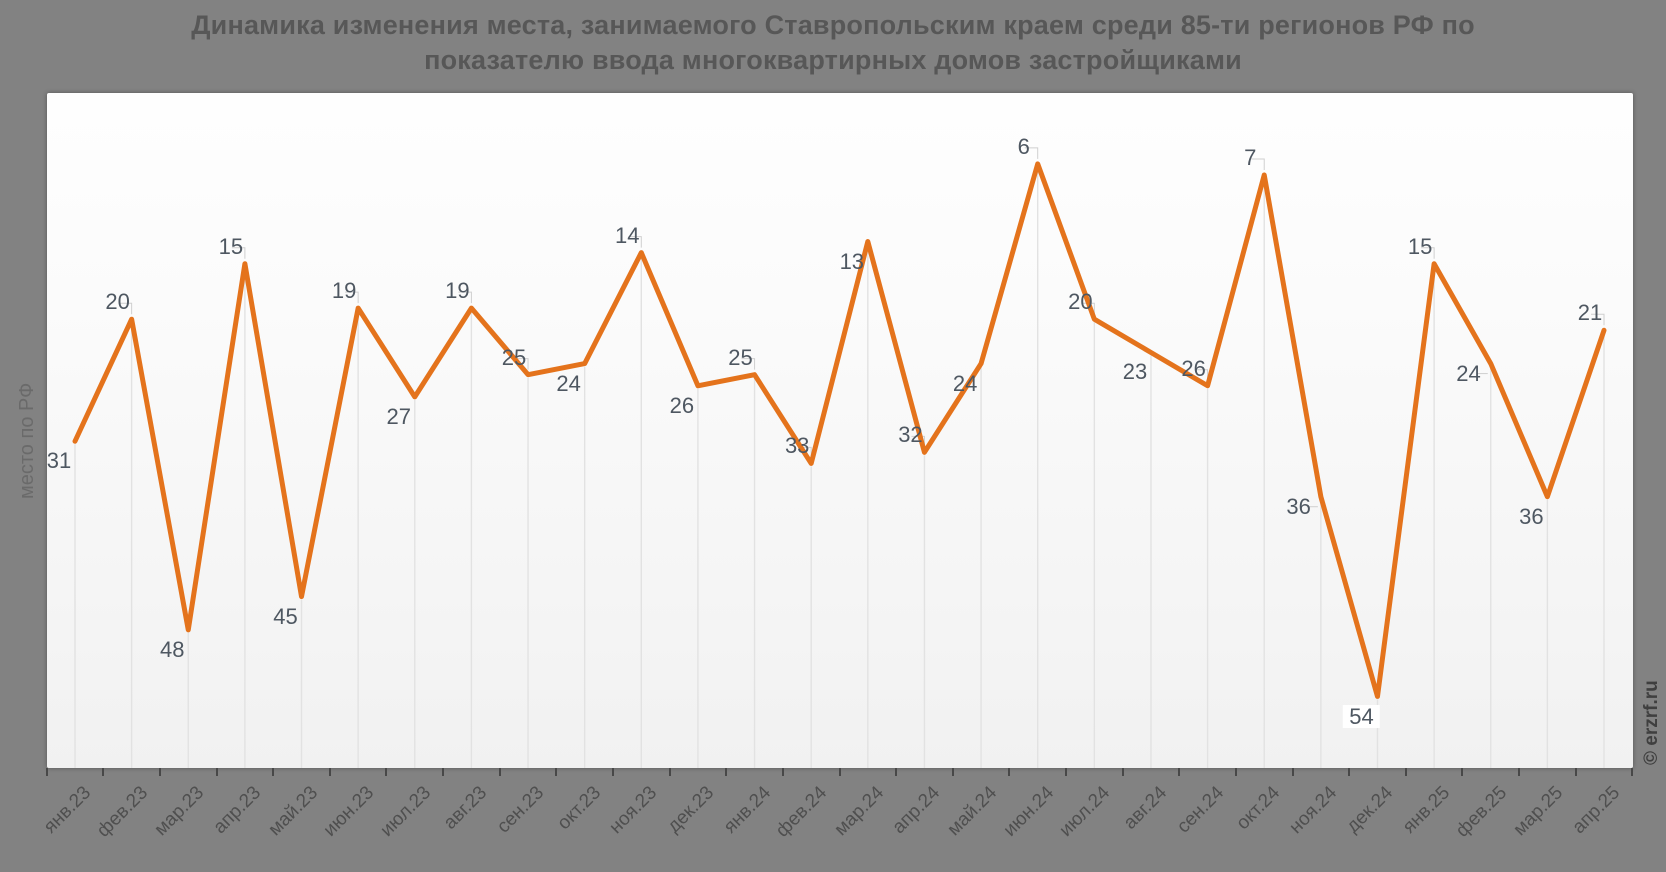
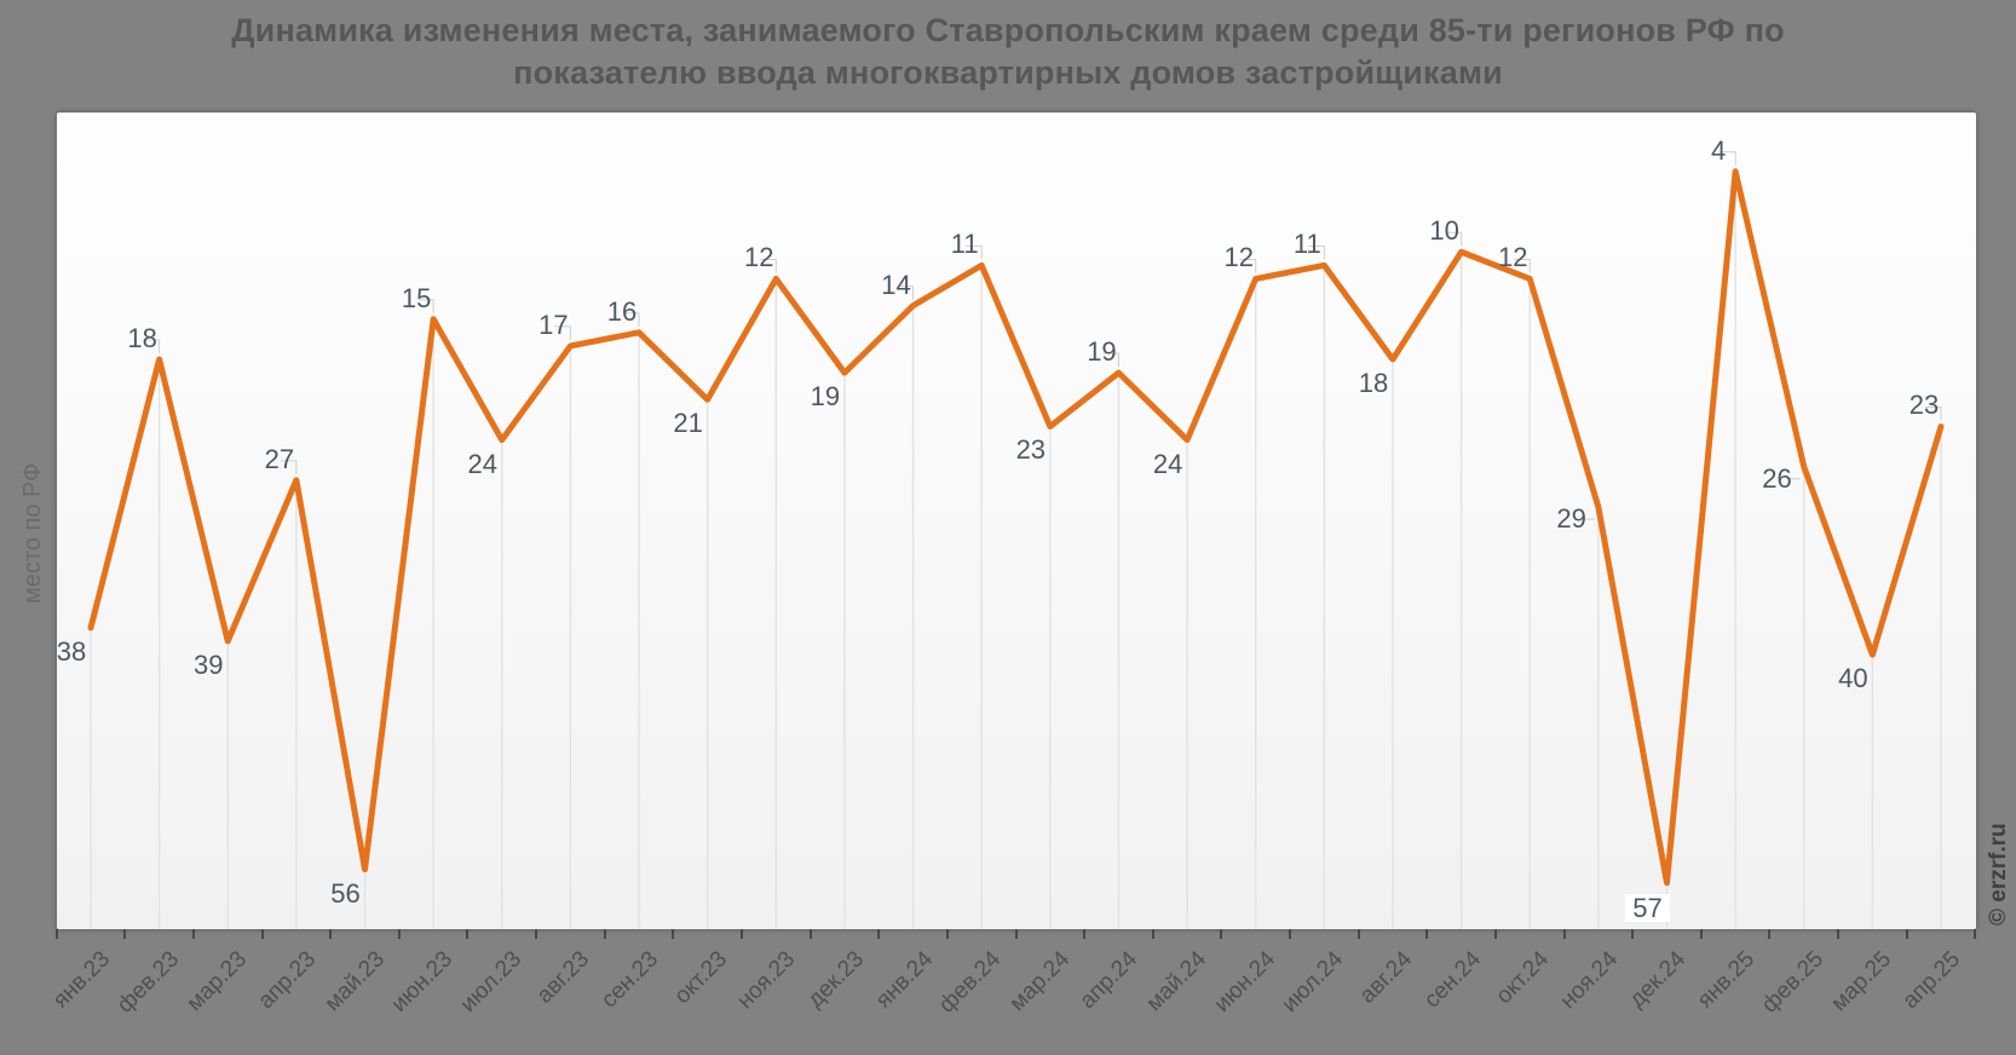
янв.23: 31 -> 38
фев.23: 20 -> 18
мар.23: 48 -> 39
апр.23: 15 -> 27
май.23: 45 -> 56
июн.23: 19 -> 15
июл.23: 27 -> 24
авг.23: 19 -> 17
сен.23: 25 -> 16
окт.23: 24 -> 21
ноя.23: 14 -> 12
дек.23: 26 -> 19
янв.24: 25 -> 14
фев.24: 33 -> 11
мар.24: 13 -> 23
апр.24: 32 -> 19
июн.24: 6 -> 12
июл.24: 20 -> 11
авг.24: 23 -> 18
сен.24: 26 -> 10
окт.24: 7 -> 12
ноя.24: 36 -> 29
дек.24: 54 -> 57
янв.25: 15 -> 4
фев.25: 24 -> 26
мар.25: 36 -> 40
апр.25: 21 -> 23
